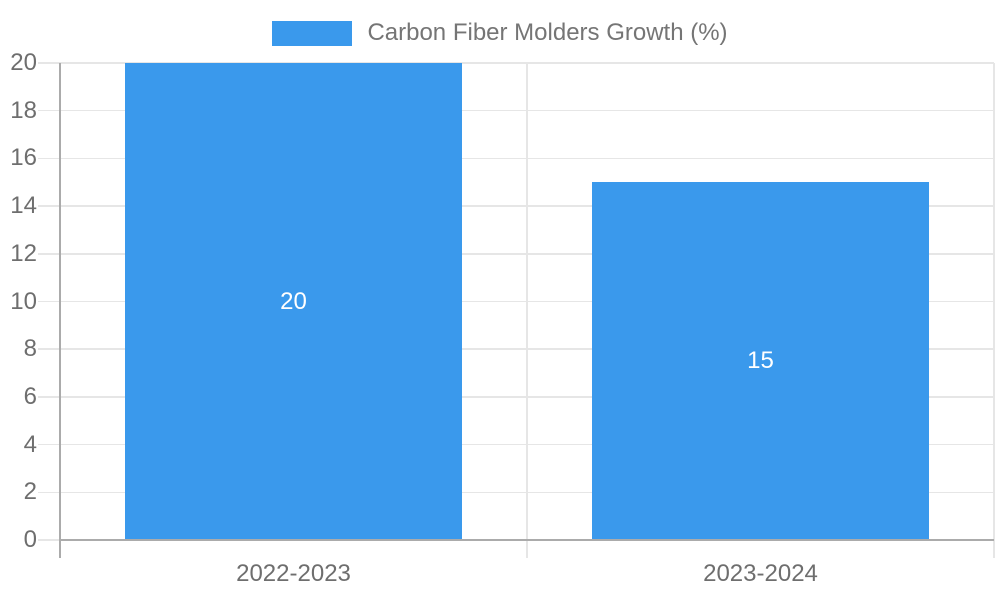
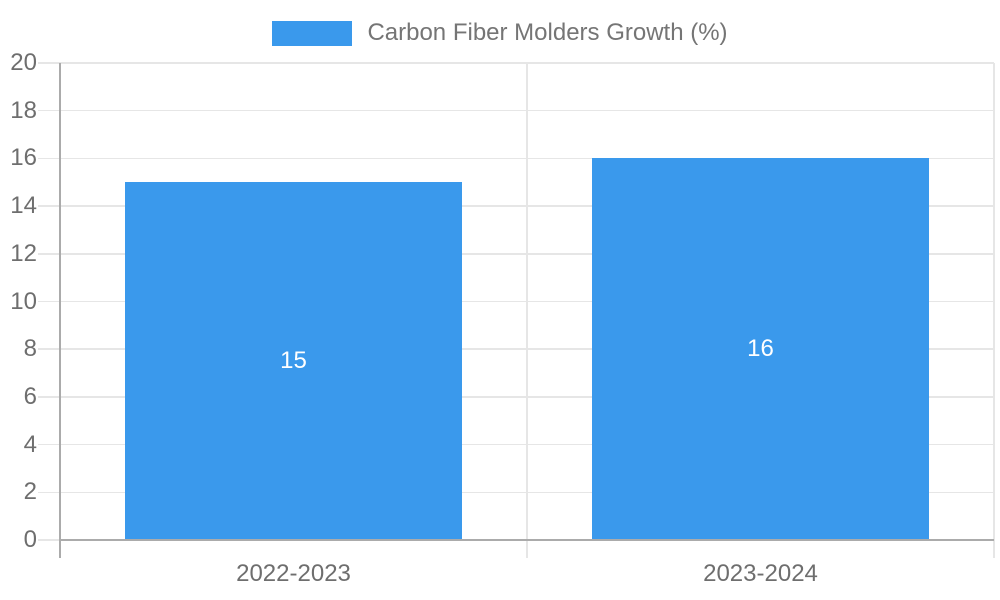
2022-2023: 20 -> 15
2023-2024: 15 -> 16
